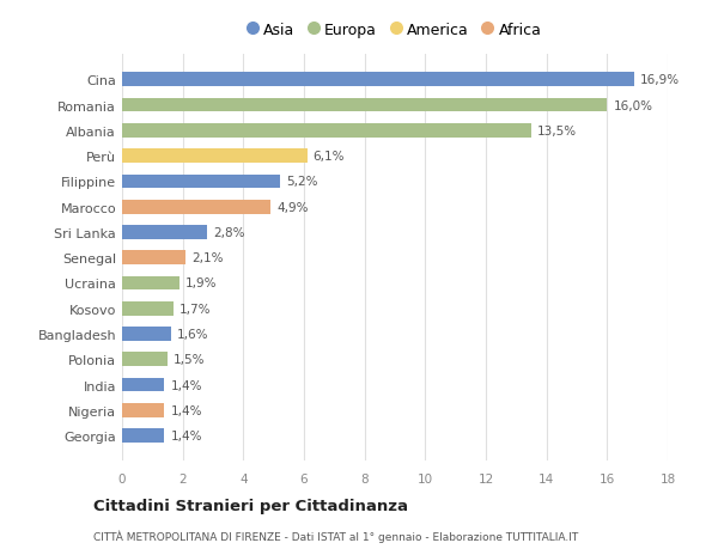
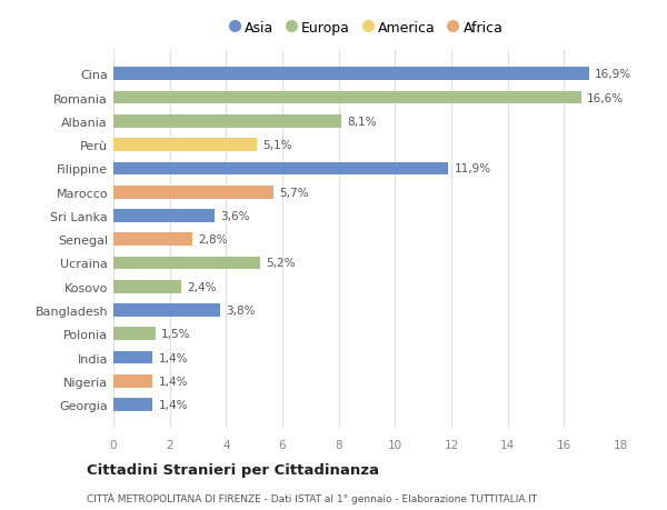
Romania: 16,0% -> 16,6%
Albania: 13,5% -> 8,1%
Perù: 6,1% -> 5,1%
Filippine: 5,2% -> 11,9%
Marocco: 4,9% -> 5,7%
Sri Lanka: 2,8% -> 3,6%
Senegal: 2,1% -> 2,8%
Ucraina: 1,9% -> 5,2%
Kosovo: 1,7% -> 2,4%
Bangladesh: 1,6% -> 3,8%
